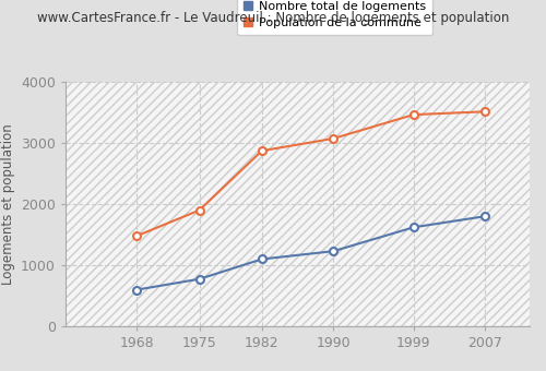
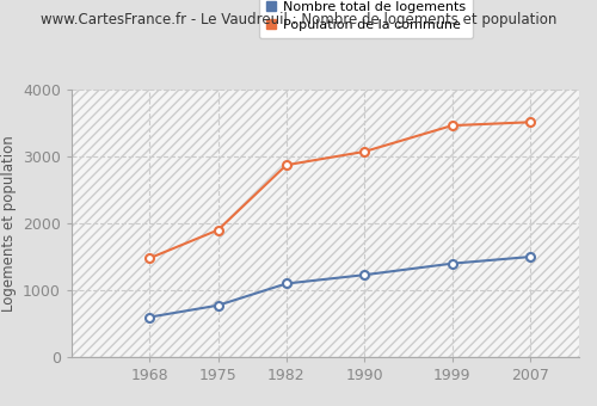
Nombre total de logements/1999: 1620 -> 1400
Nombre total de logements/2007: 1800 -> 1500
